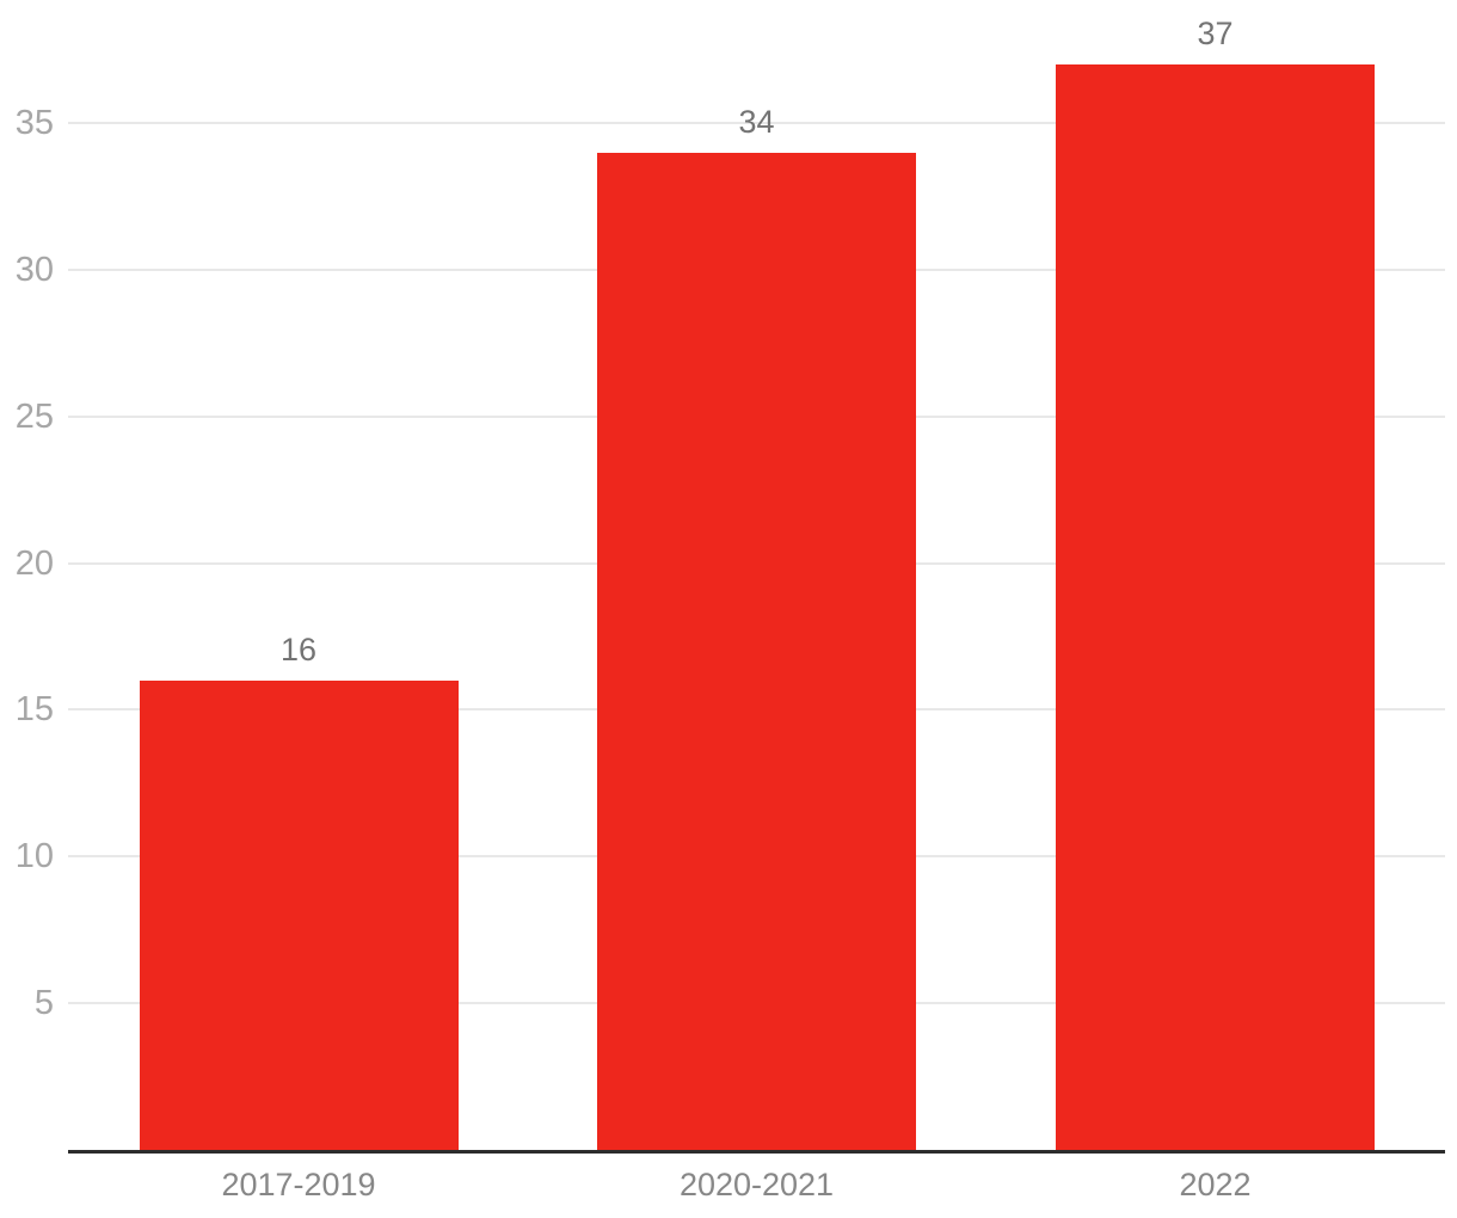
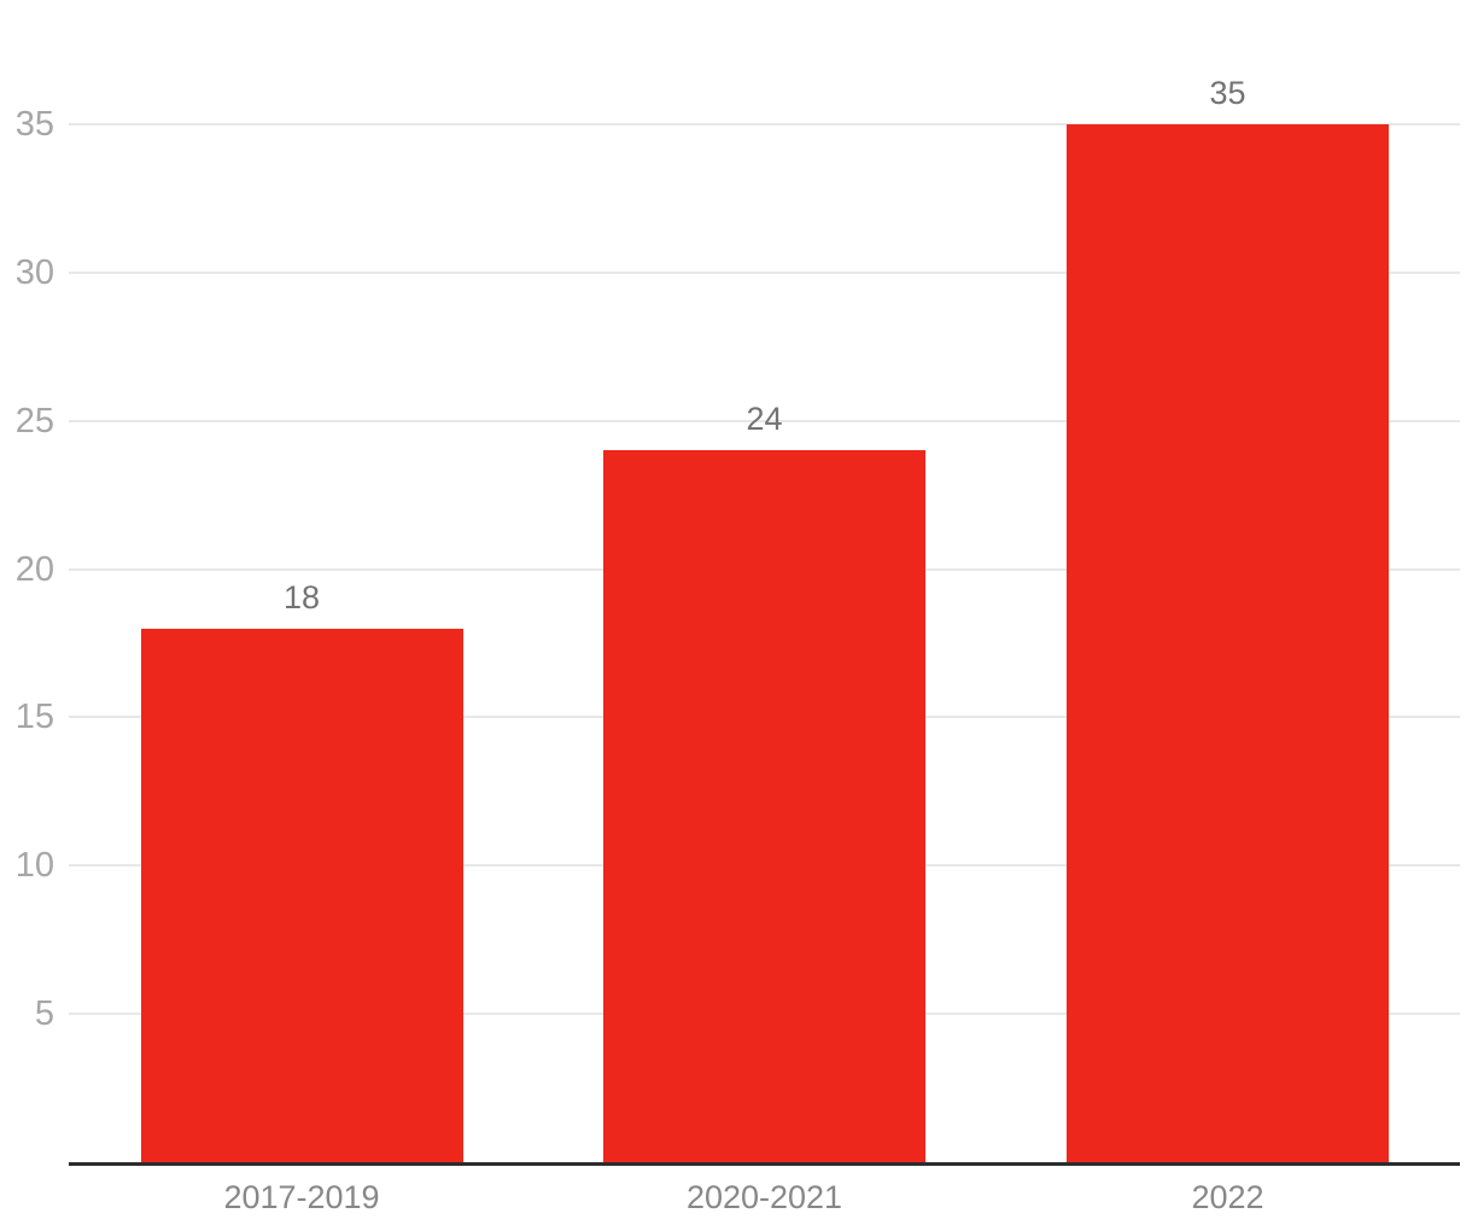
2017-2019: 16 -> 18
2020-2021: 34 -> 24
2022: 37 -> 35
